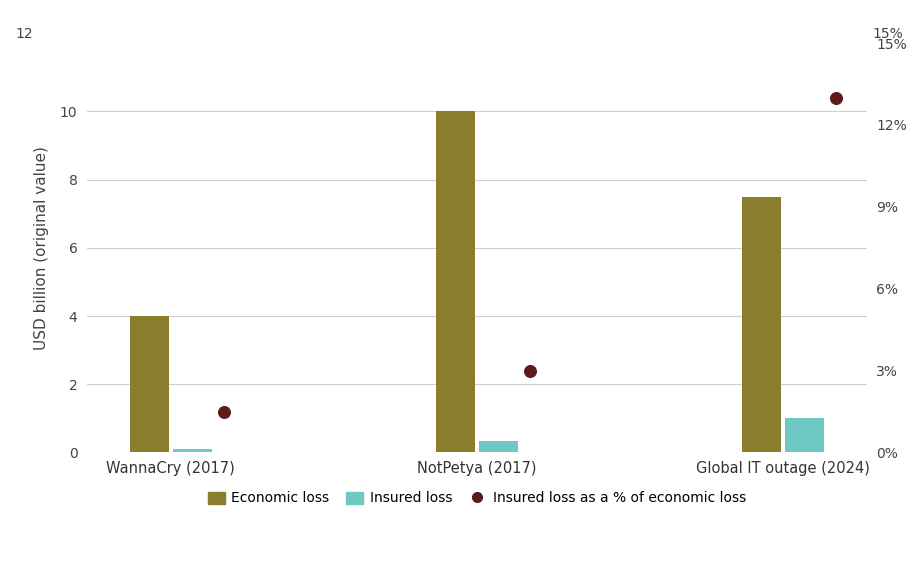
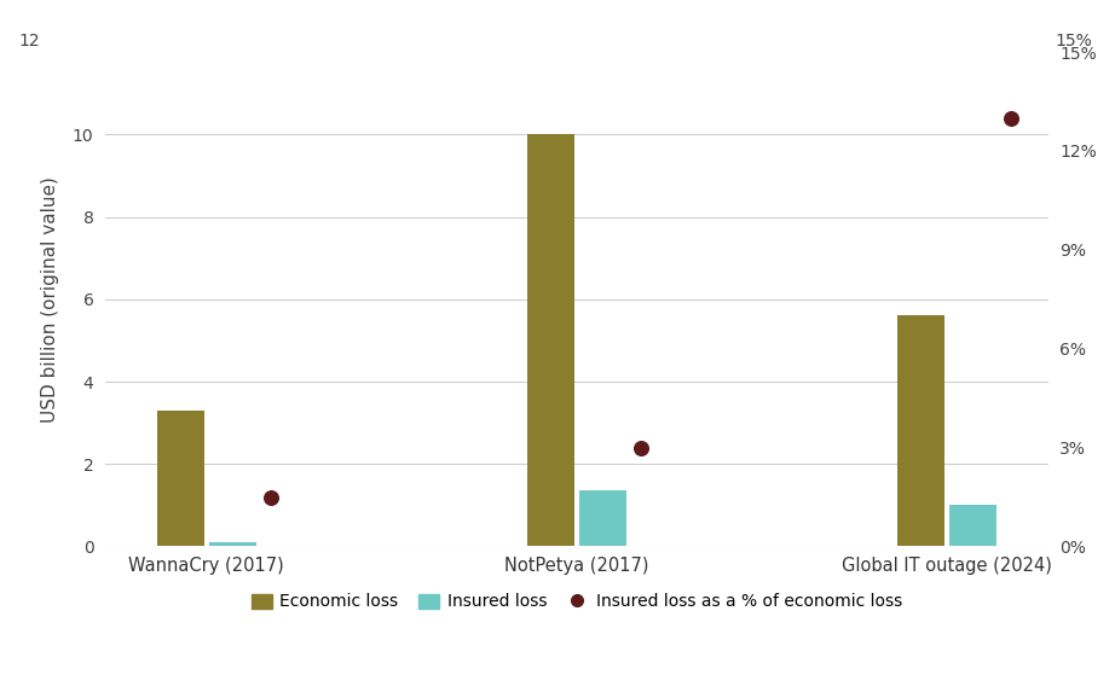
Economic loss/WannaCry (2017): 4.0 -> 3.3
Insured loss/NotPetya (2017): 0.35 -> 1.35
Economic loss/Global IT outage (2024): 7.5 -> 5.6
